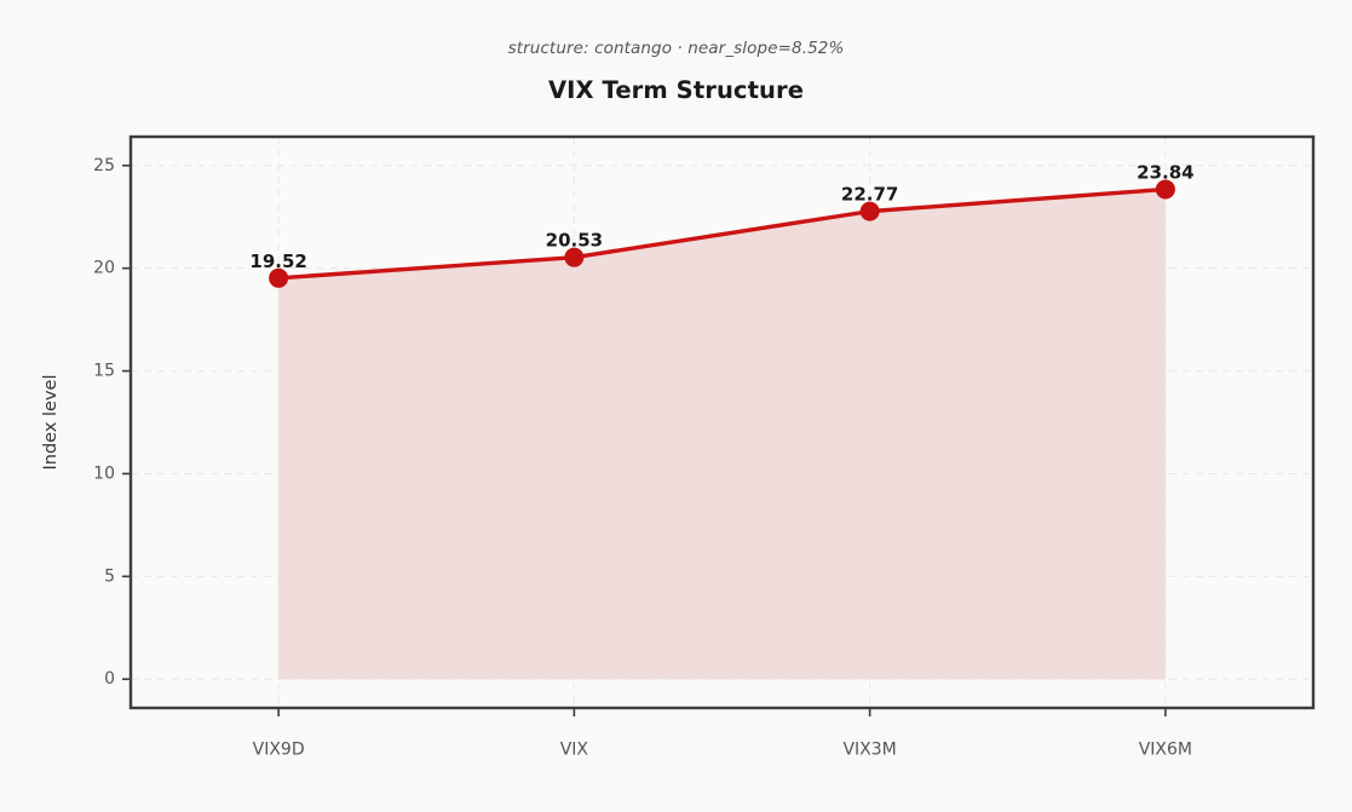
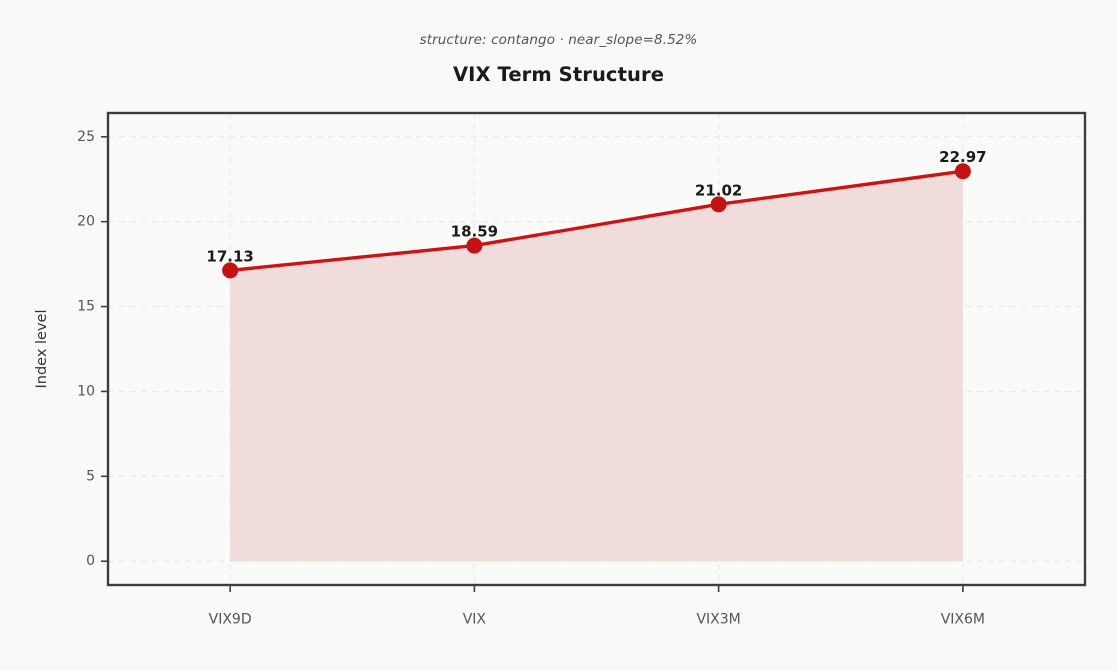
VIX9D: 19.52 -> 17.13
VIX: 20.53 -> 18.59
VIX3M: 22.77 -> 21.02
VIX6M: 23.84 -> 22.97
